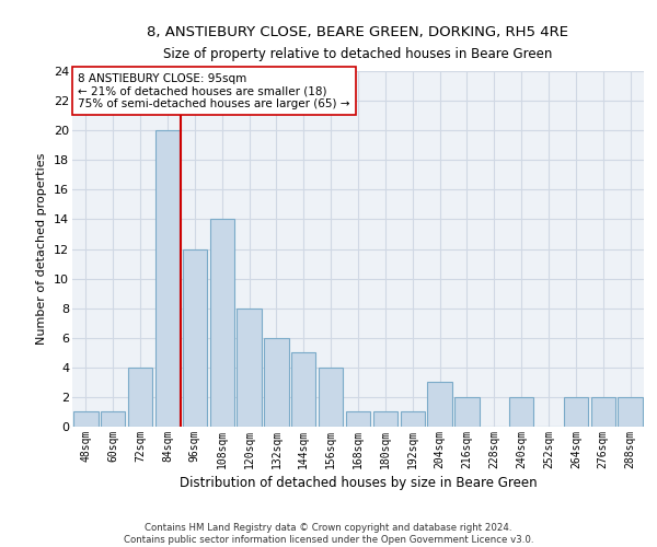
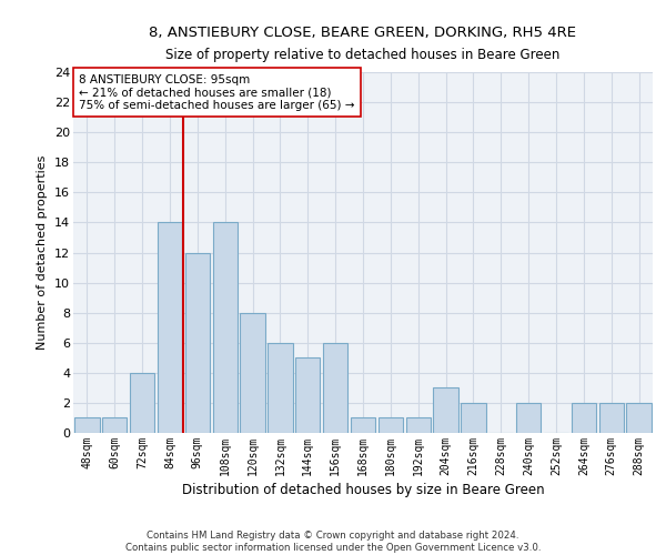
84sqm: 20 -> 14
156sqm: 4 -> 6
